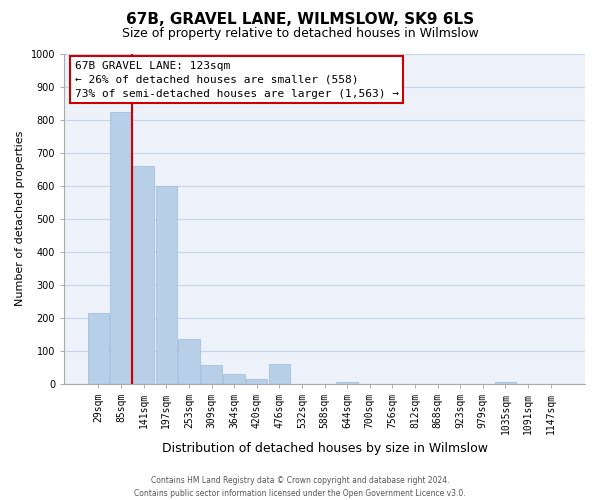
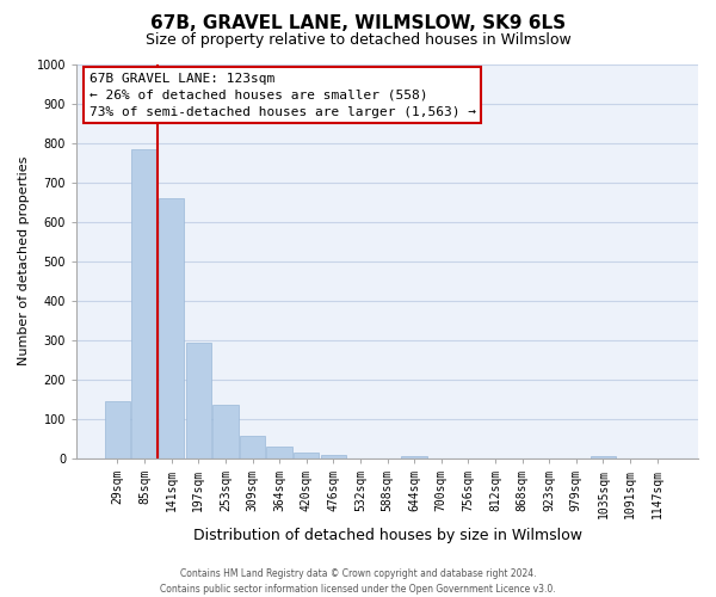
29sqm: 215 -> 143
85sqm: 825 -> 785
197sqm: 600 -> 293
476sqm: 60 -> 7
